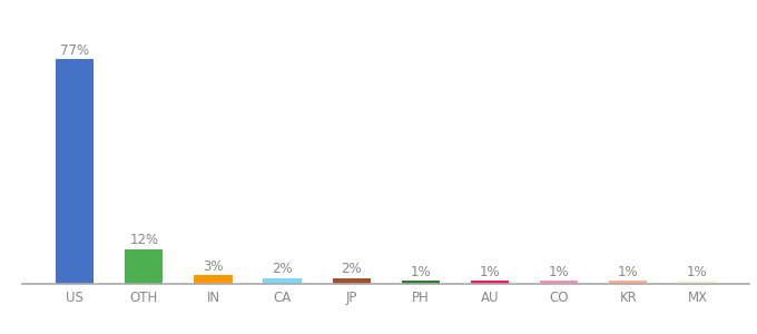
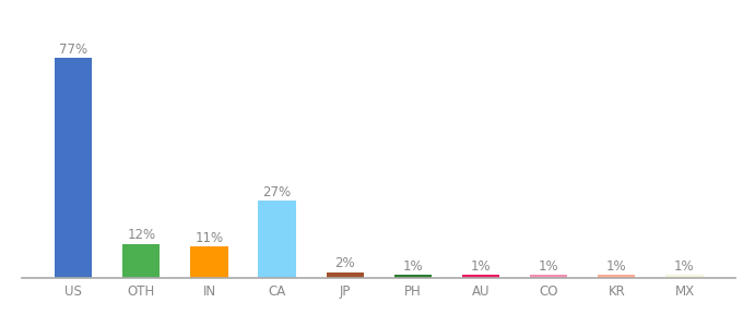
IN: 3% -> 11%
CA: 2% -> 27%
